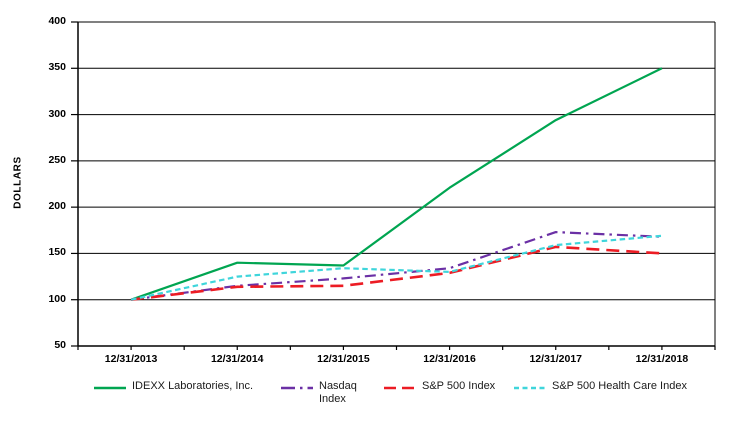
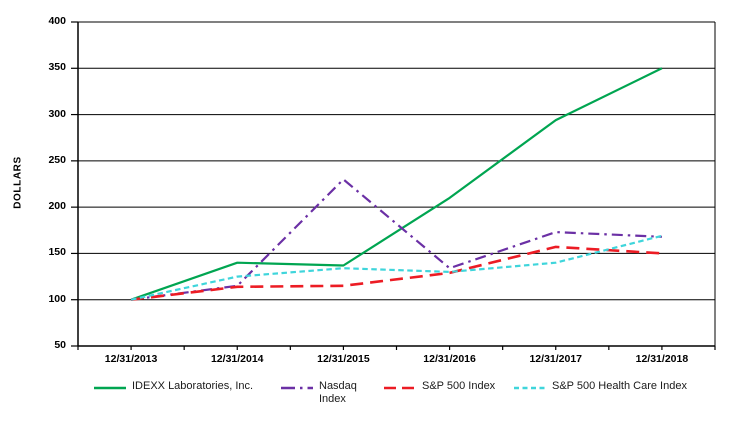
Nasdaq Index/12/31/2015: 120 -> 230
IDEXX Laboratories, Inc./12/31/2016: 220 -> 210
S&P 500 Health Care Index/12/31/2017: 160 -> 140
